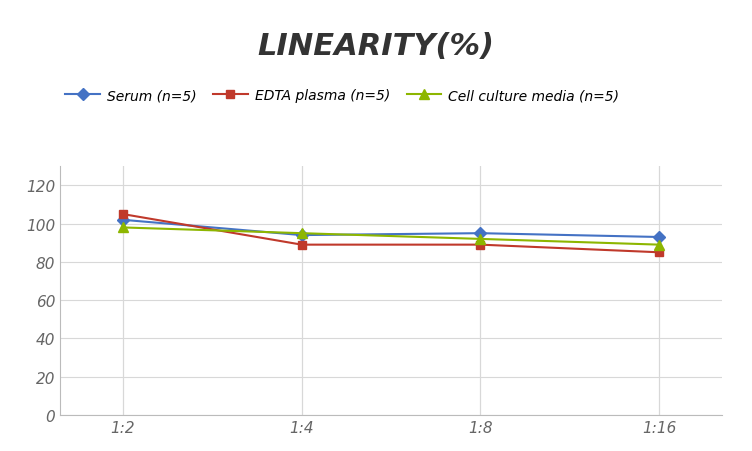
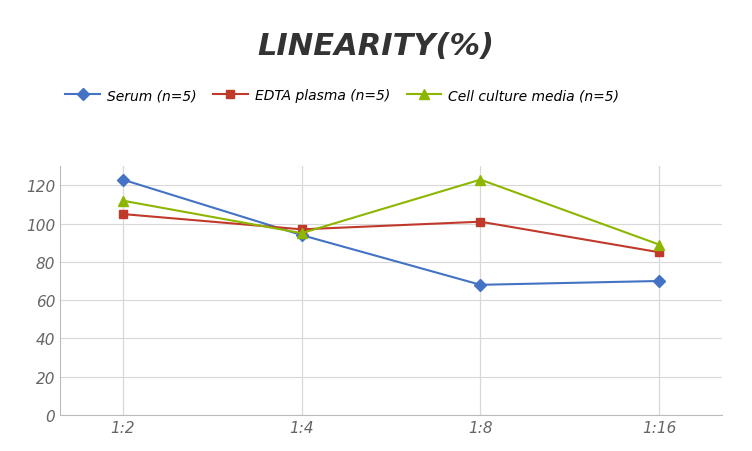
Serum (n=5)/1:2: 102 -> 123
Cell culture media (n=5)/1:2: 98 -> 112
EDTA plasma (n=5)/1:4: 89 -> 97
Serum (n=5)/1:8: 95 -> 68
EDTA plasma (n=5)/1:8: 89 -> 101
Cell culture media (n=5)/1:8: 92 -> 123
Serum (n=5)/1:16: 93 -> 70
